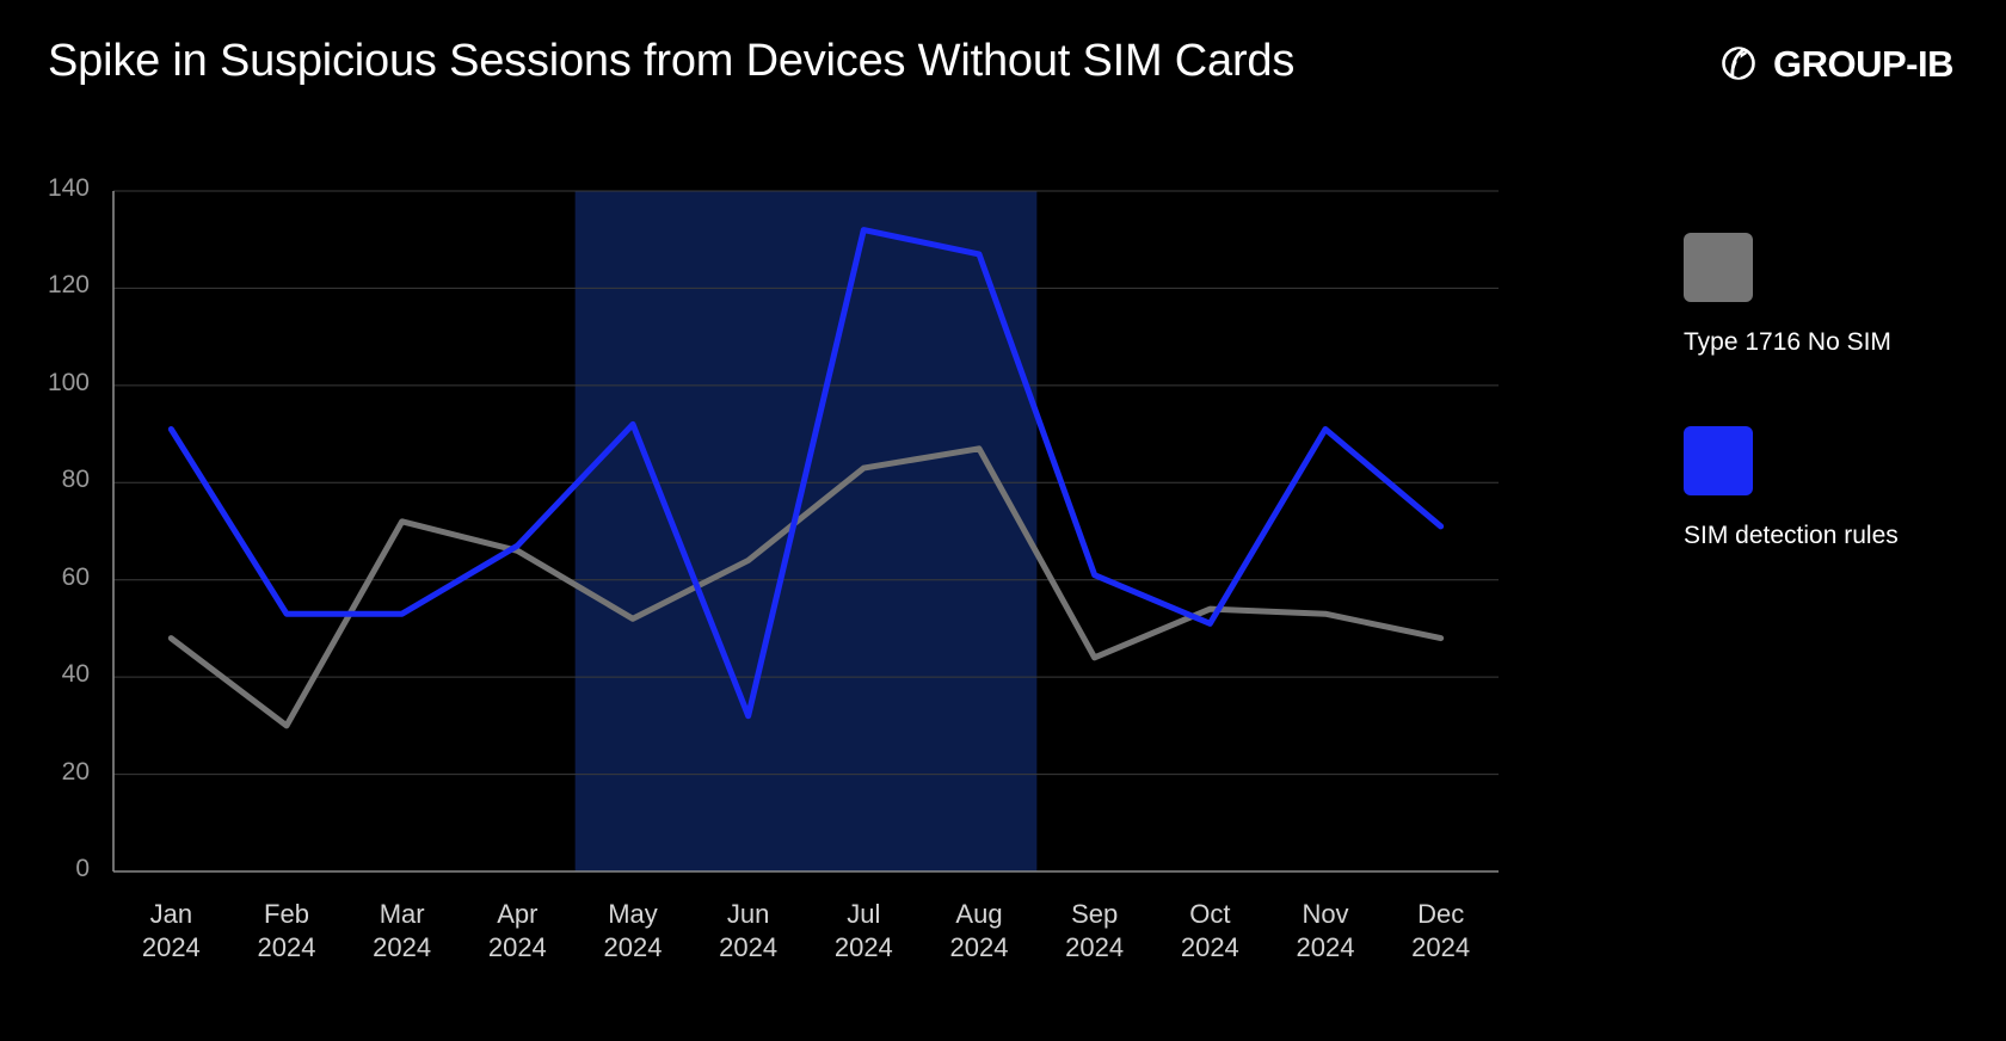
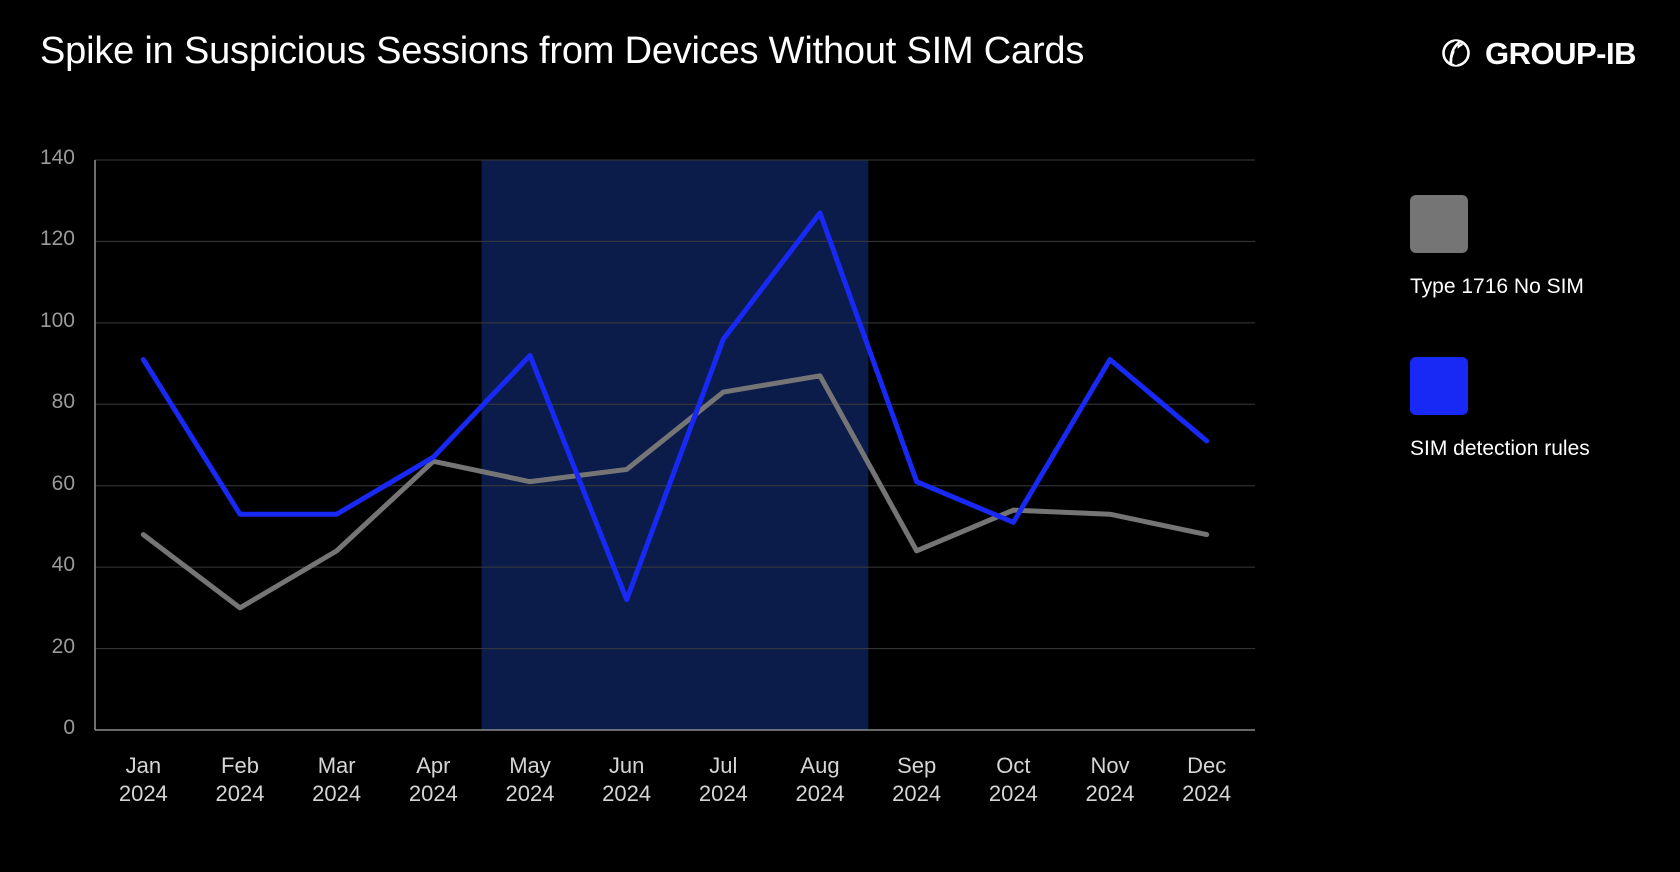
Type 1716 No SIM/Mar 2024: 72 -> 44
Type 1716 No SIM/May 2024: 52 -> 61
SIM detection rules/Jul 2024: 132 -> 96
